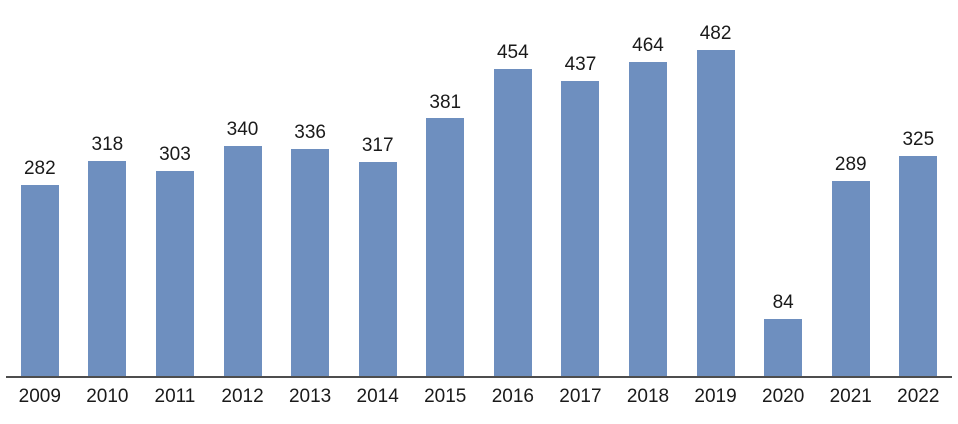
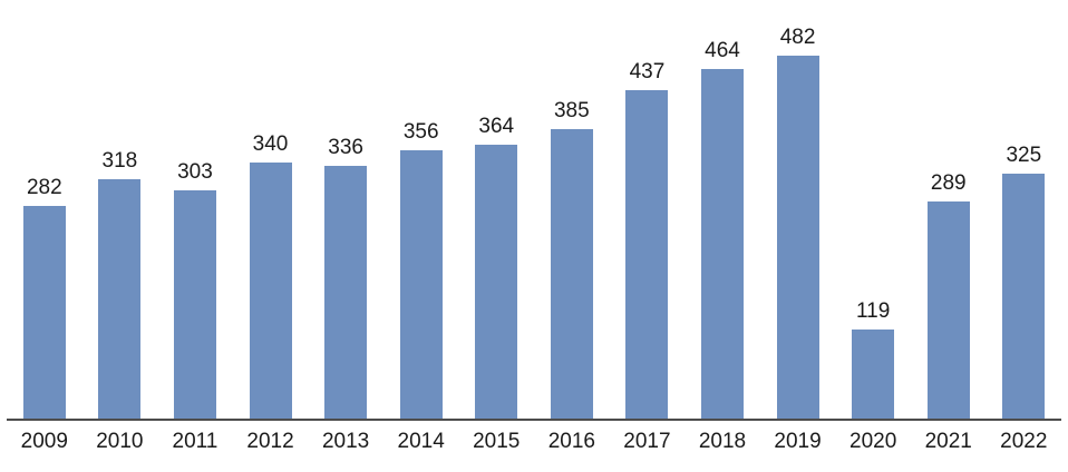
2014: 317 -> 356
2015: 381 -> 364
2016: 454 -> 385
2020: 84 -> 119
